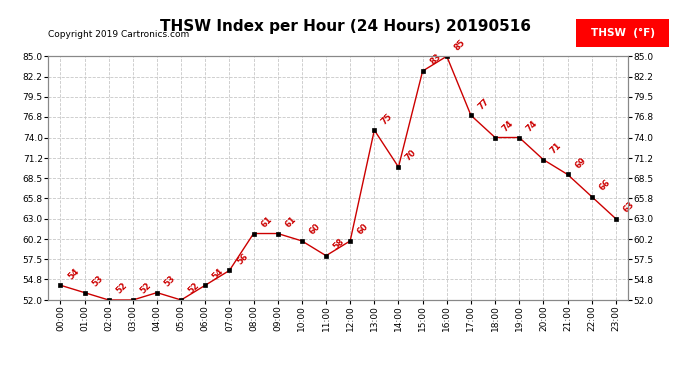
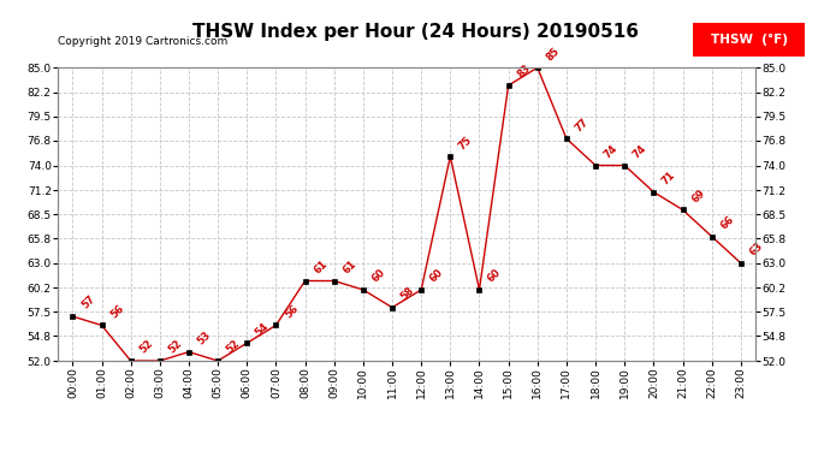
00:00: 54 -> 57
01:00: 53 -> 56
14:00: 70 -> 60
